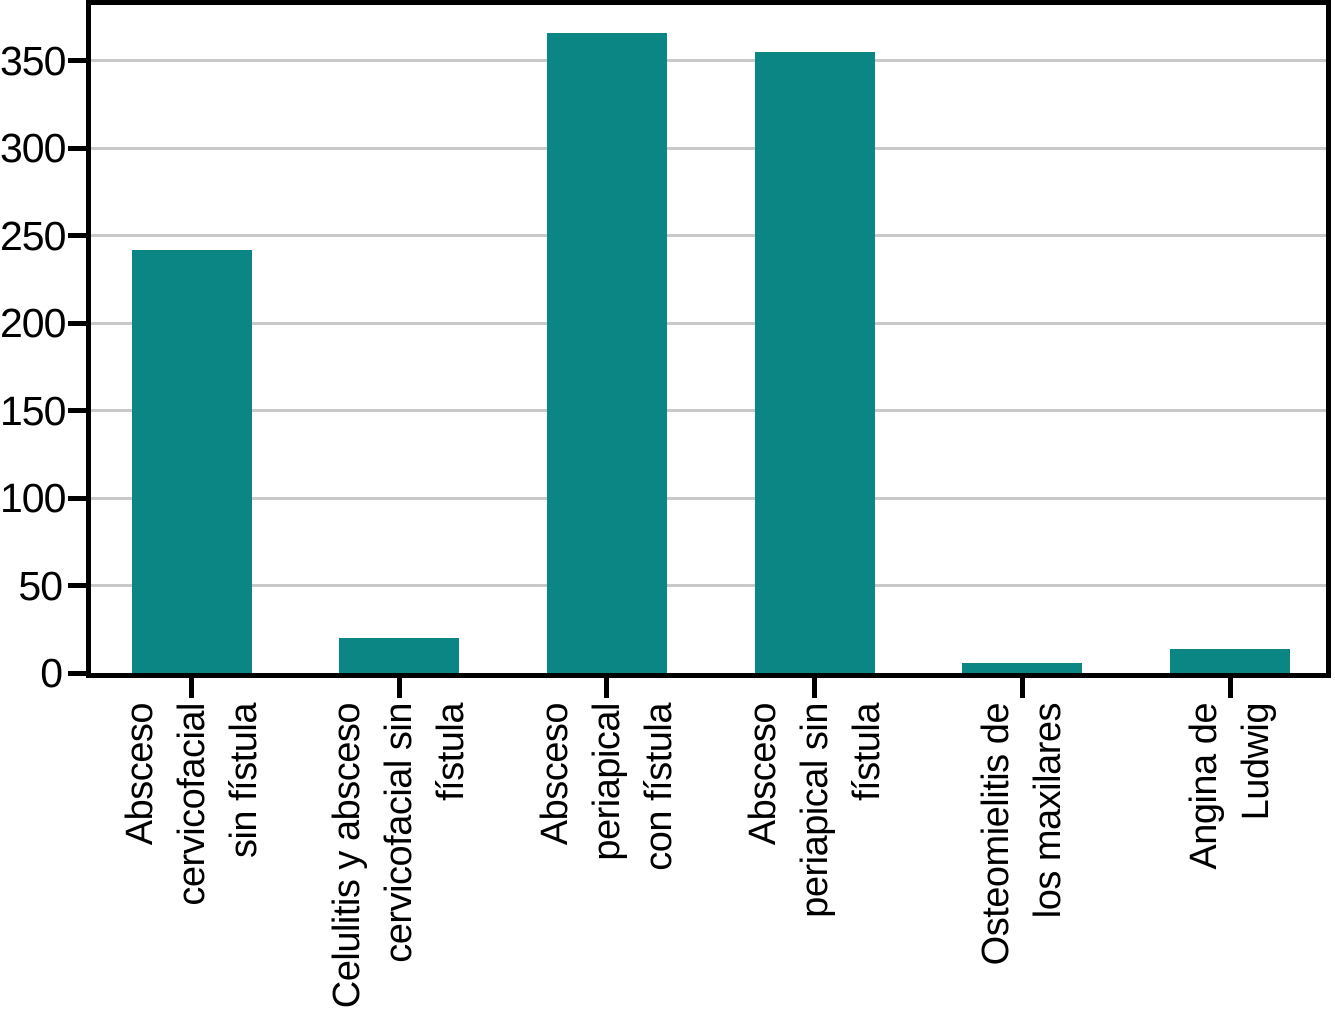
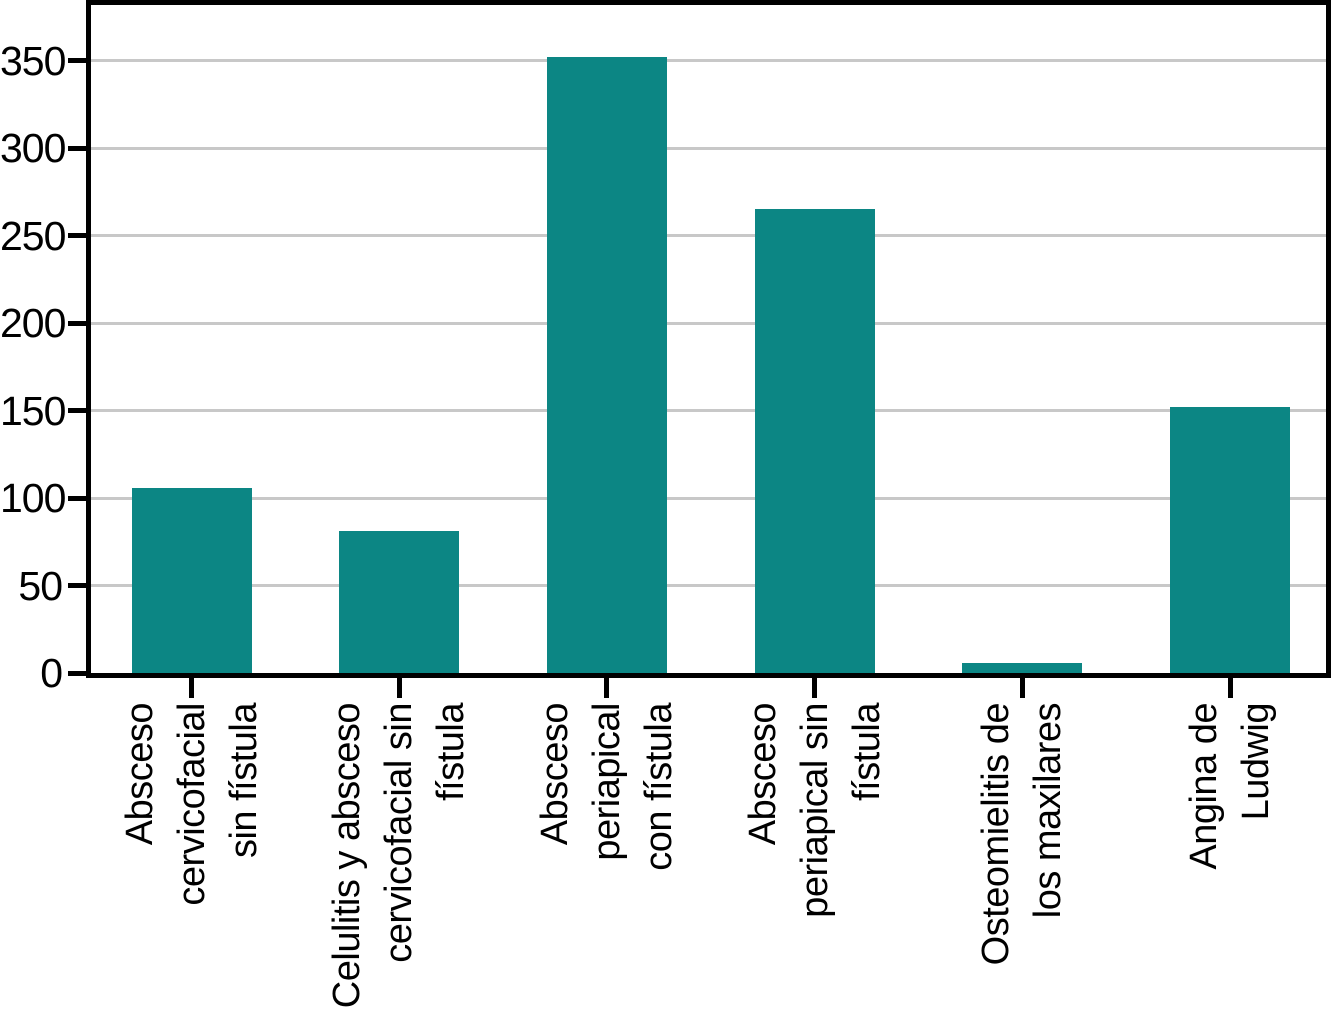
Absceso cervicofacial sin fístula: 242 -> 106
Celulitis y absceso cervicofacial sin fístula: 20 -> 81
Absceso periapical con fístula: 366 -> 352
Absceso periapical sin fístula: 355 -> 265
Angina de Ludwig: 14 -> 152
